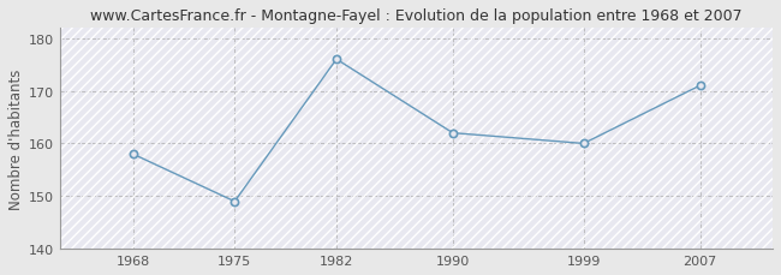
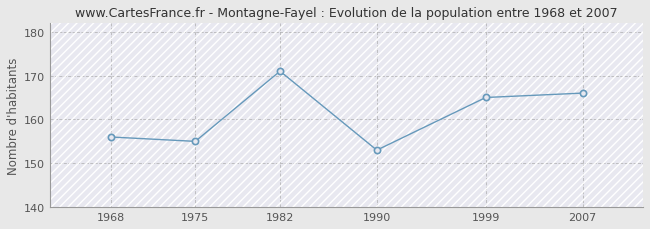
1968: 158 -> 156
1975: 149 -> 155
1982: 176 -> 171
1990: 162 -> 153
1999: 160 -> 165
2007: 171 -> 166
